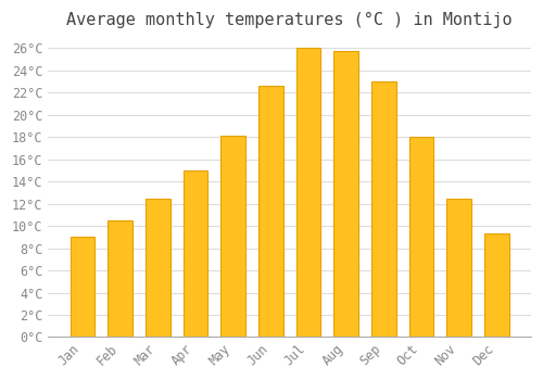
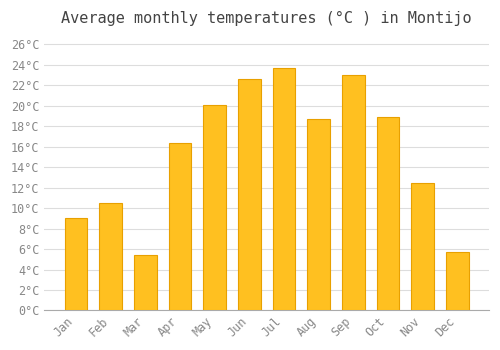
Mar: 12.5°C -> 5.4°C
Apr: 15.0°C -> 16.4°C
May: 18.1°C -> 20.1°C
Jul: 26.0°C -> 23.7°C
Aug: 25.8°C -> 18.7°C
Oct: 18.0°C -> 18.9°C
Dec: 9.3°C -> 5.7°C
